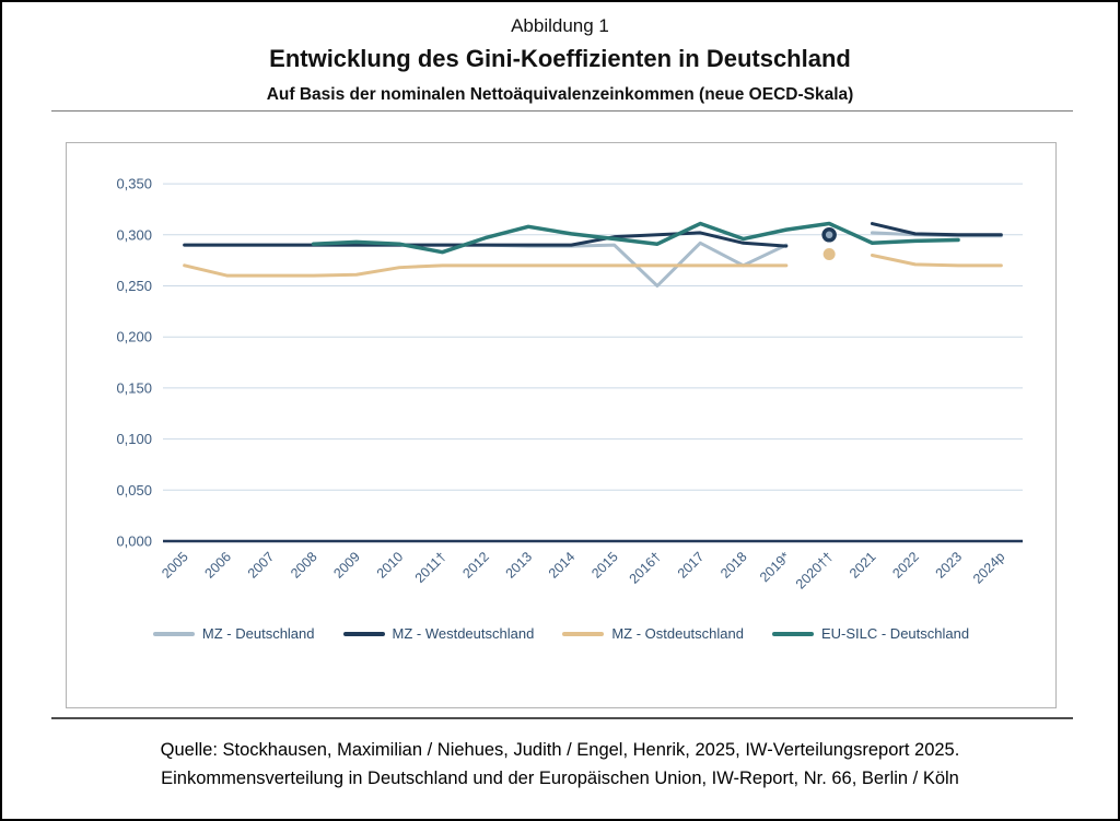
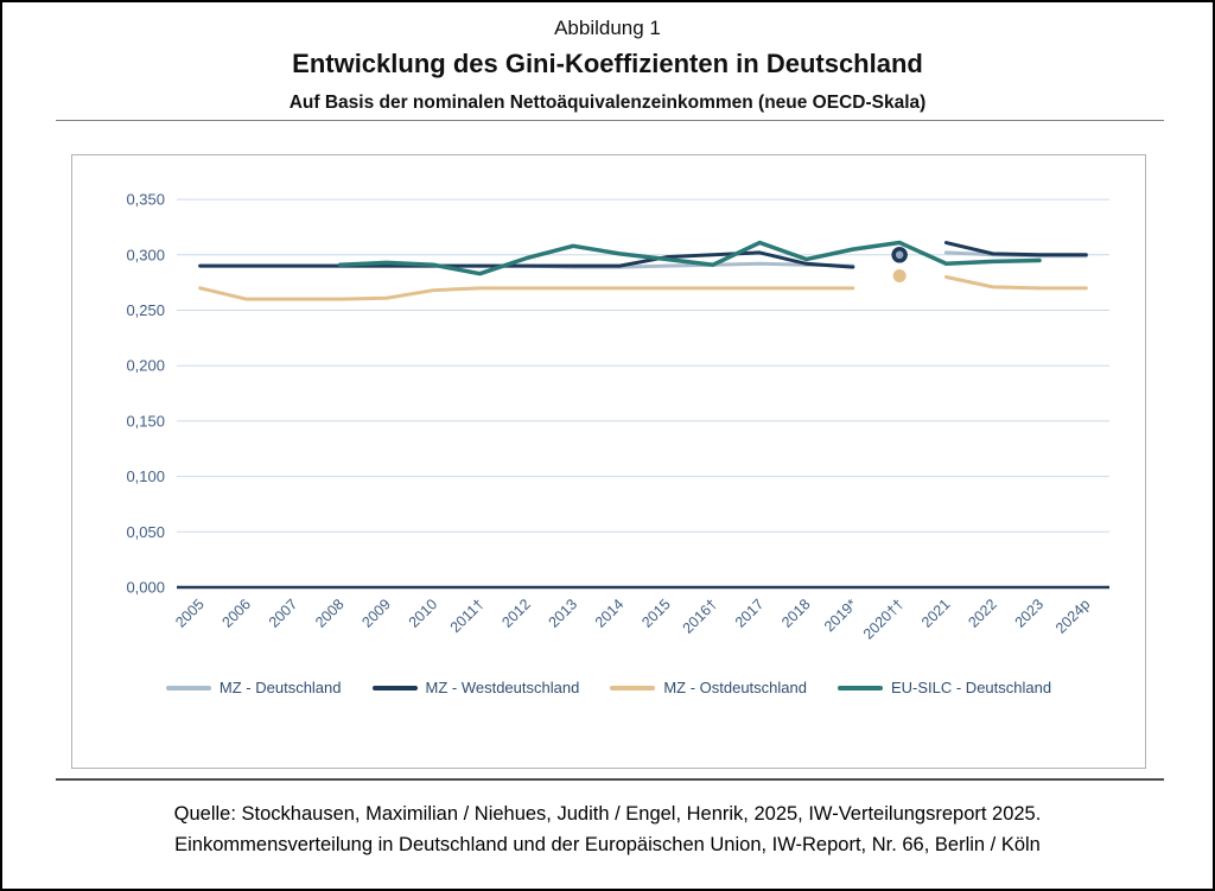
MZ - Deutschland/2016†: 0,25 -> 0,29
MZ - Deutschland/2018: 0,27 -> 0,29
